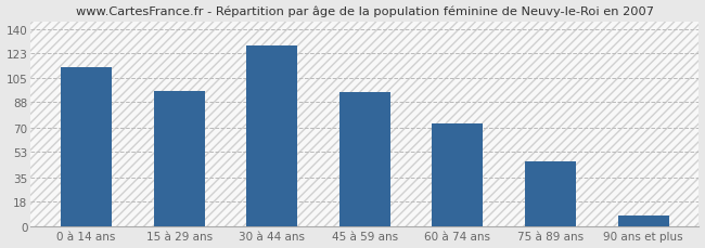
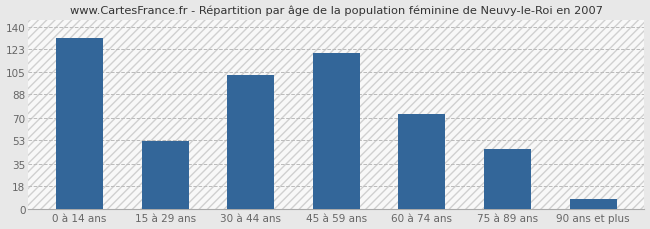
0 à 14 ans: 113 -> 131
15 à 29 ans: 96 -> 52
30 à 44 ans: 128 -> 103
45 à 59 ans: 95 -> 120
